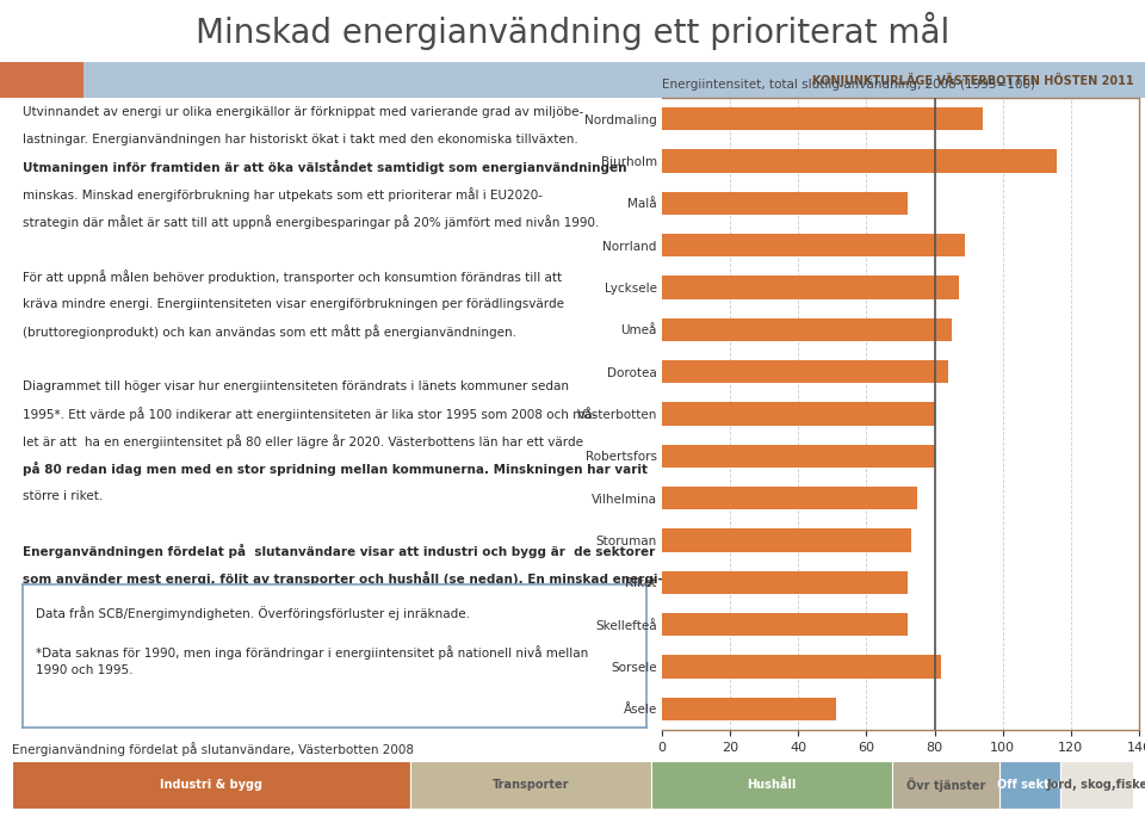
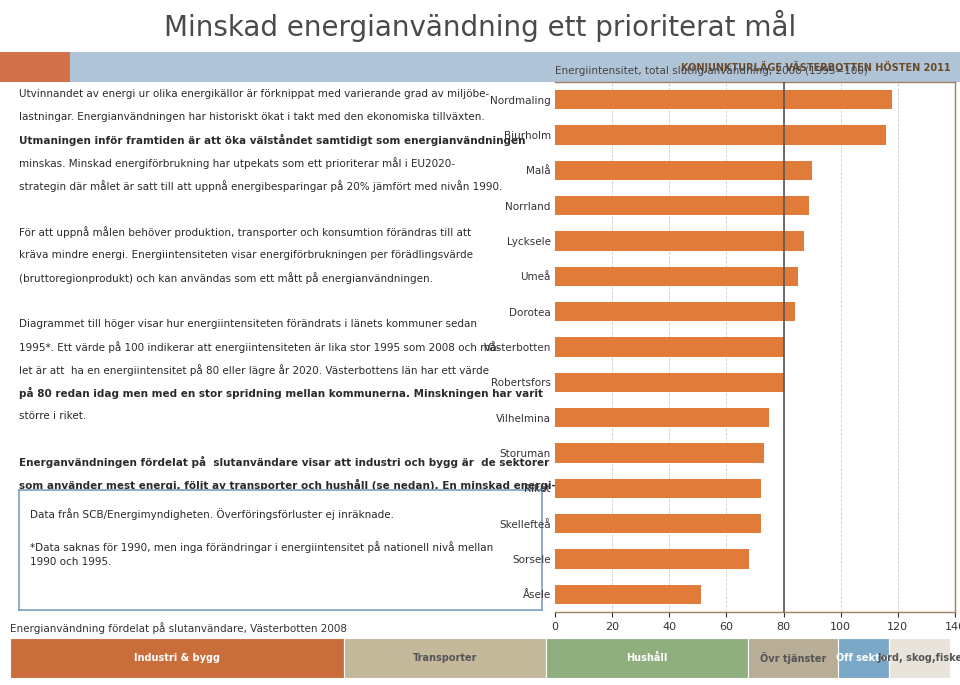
Nordmaling: 94 -> 118
Malå: 72 -> 90
Sorsele: 82 -> 68
